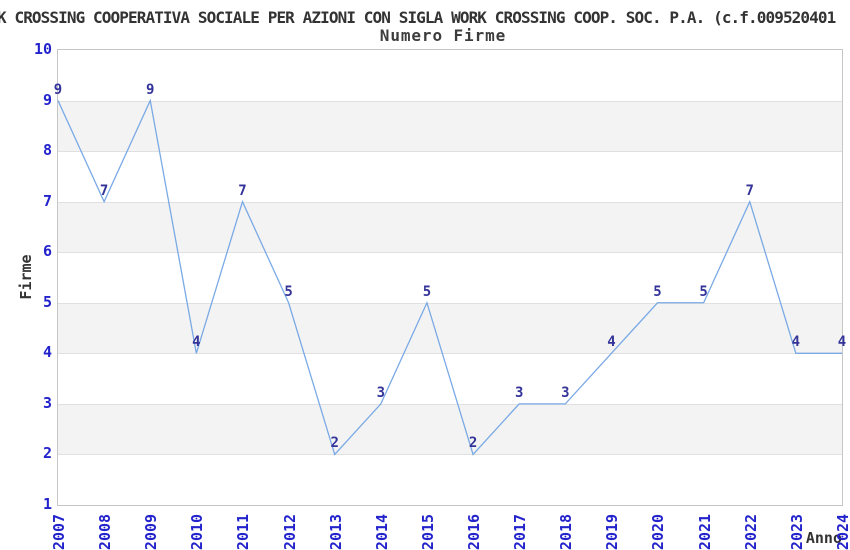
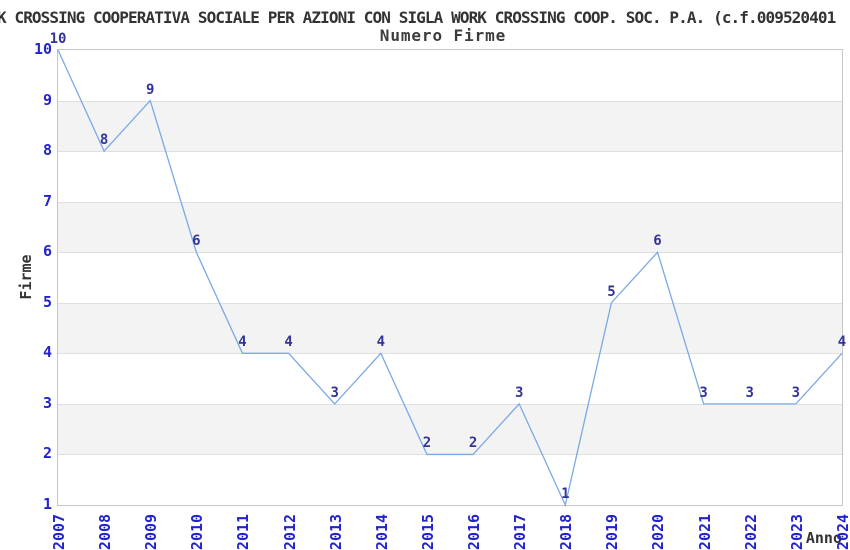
2007: 9 -> 10
2008: 7 -> 8
2010: 4 -> 6
2011: 7 -> 4
2012: 5 -> 4
2013: 2 -> 3
2014: 3 -> 4
2015: 5 -> 2
2018: 3 -> 1
2019: 4 -> 5
2020: 5 -> 6
2021: 5 -> 3
2022: 7 -> 3
2023: 4 -> 3
